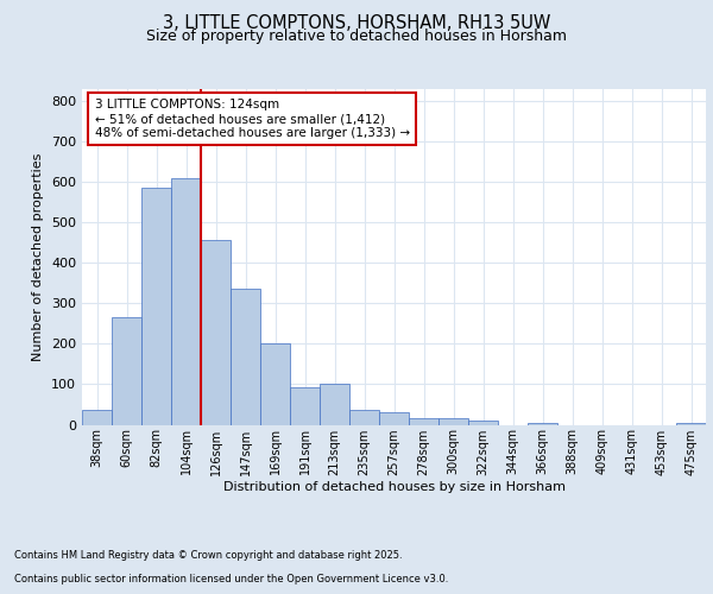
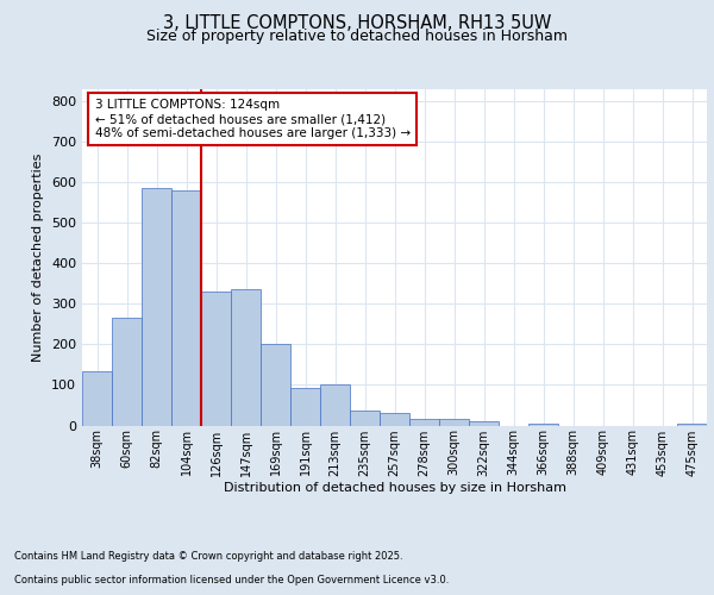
38sqm: 38 -> 135
104sqm: 610 -> 580
126sqm: 457 -> 330
